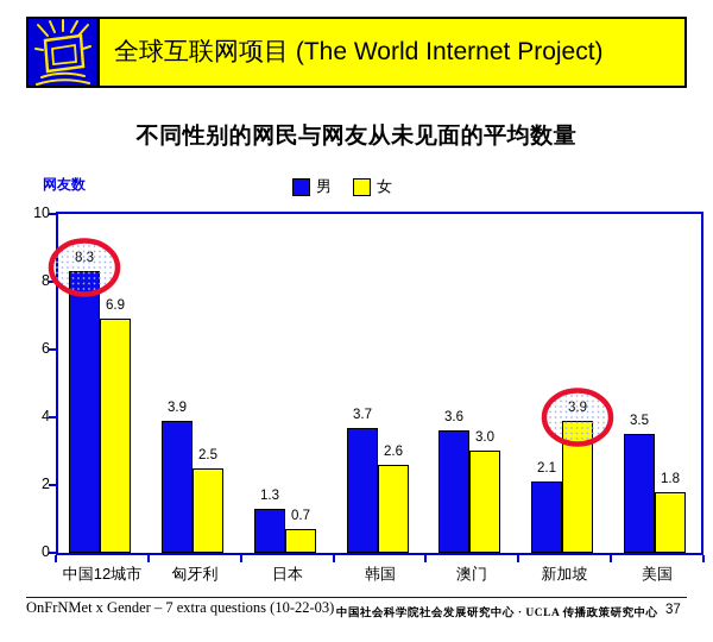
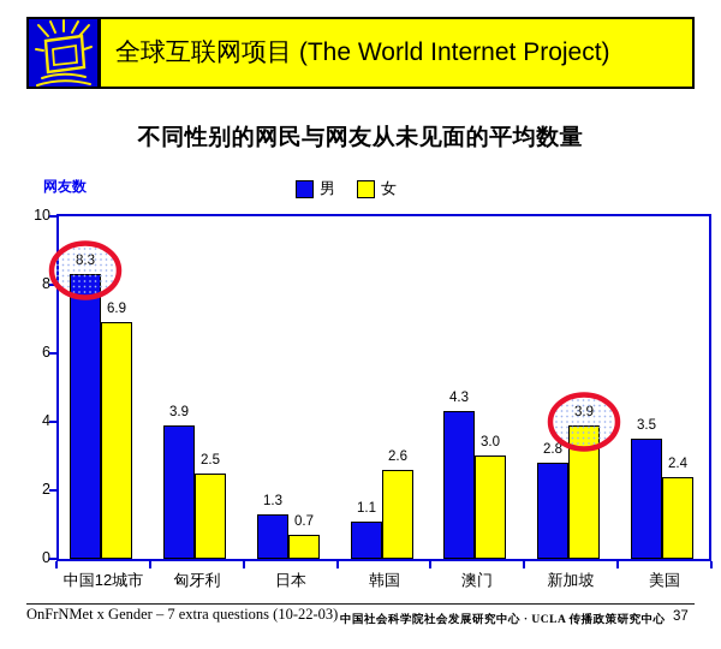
男/韩国: 3.7 -> 1.1
男/澳门: 3.6 -> 4.3
男/新加坡: 2.1 -> 2.8
女/美国: 1.8 -> 2.4
